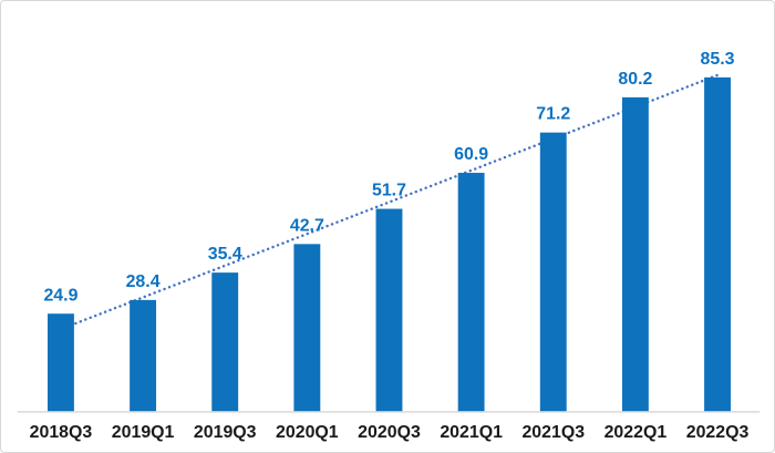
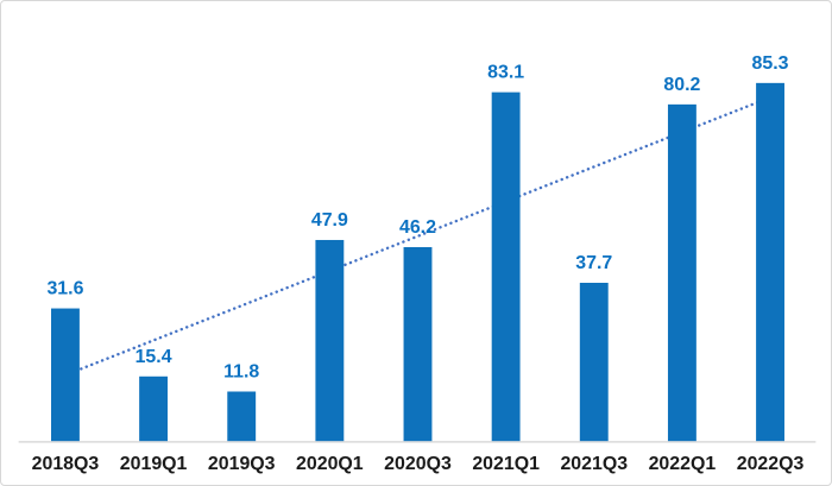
2018Q3: 24.9 -> 31.6
2019Q1: 28.4 -> 15.4
2019Q3: 35.4 -> 11.8
2020Q1: 42.7 -> 47.9
2020Q3: 51.7 -> 46.2
2021Q1: 60.9 -> 83.1
2021Q3: 71.2 -> 37.7
